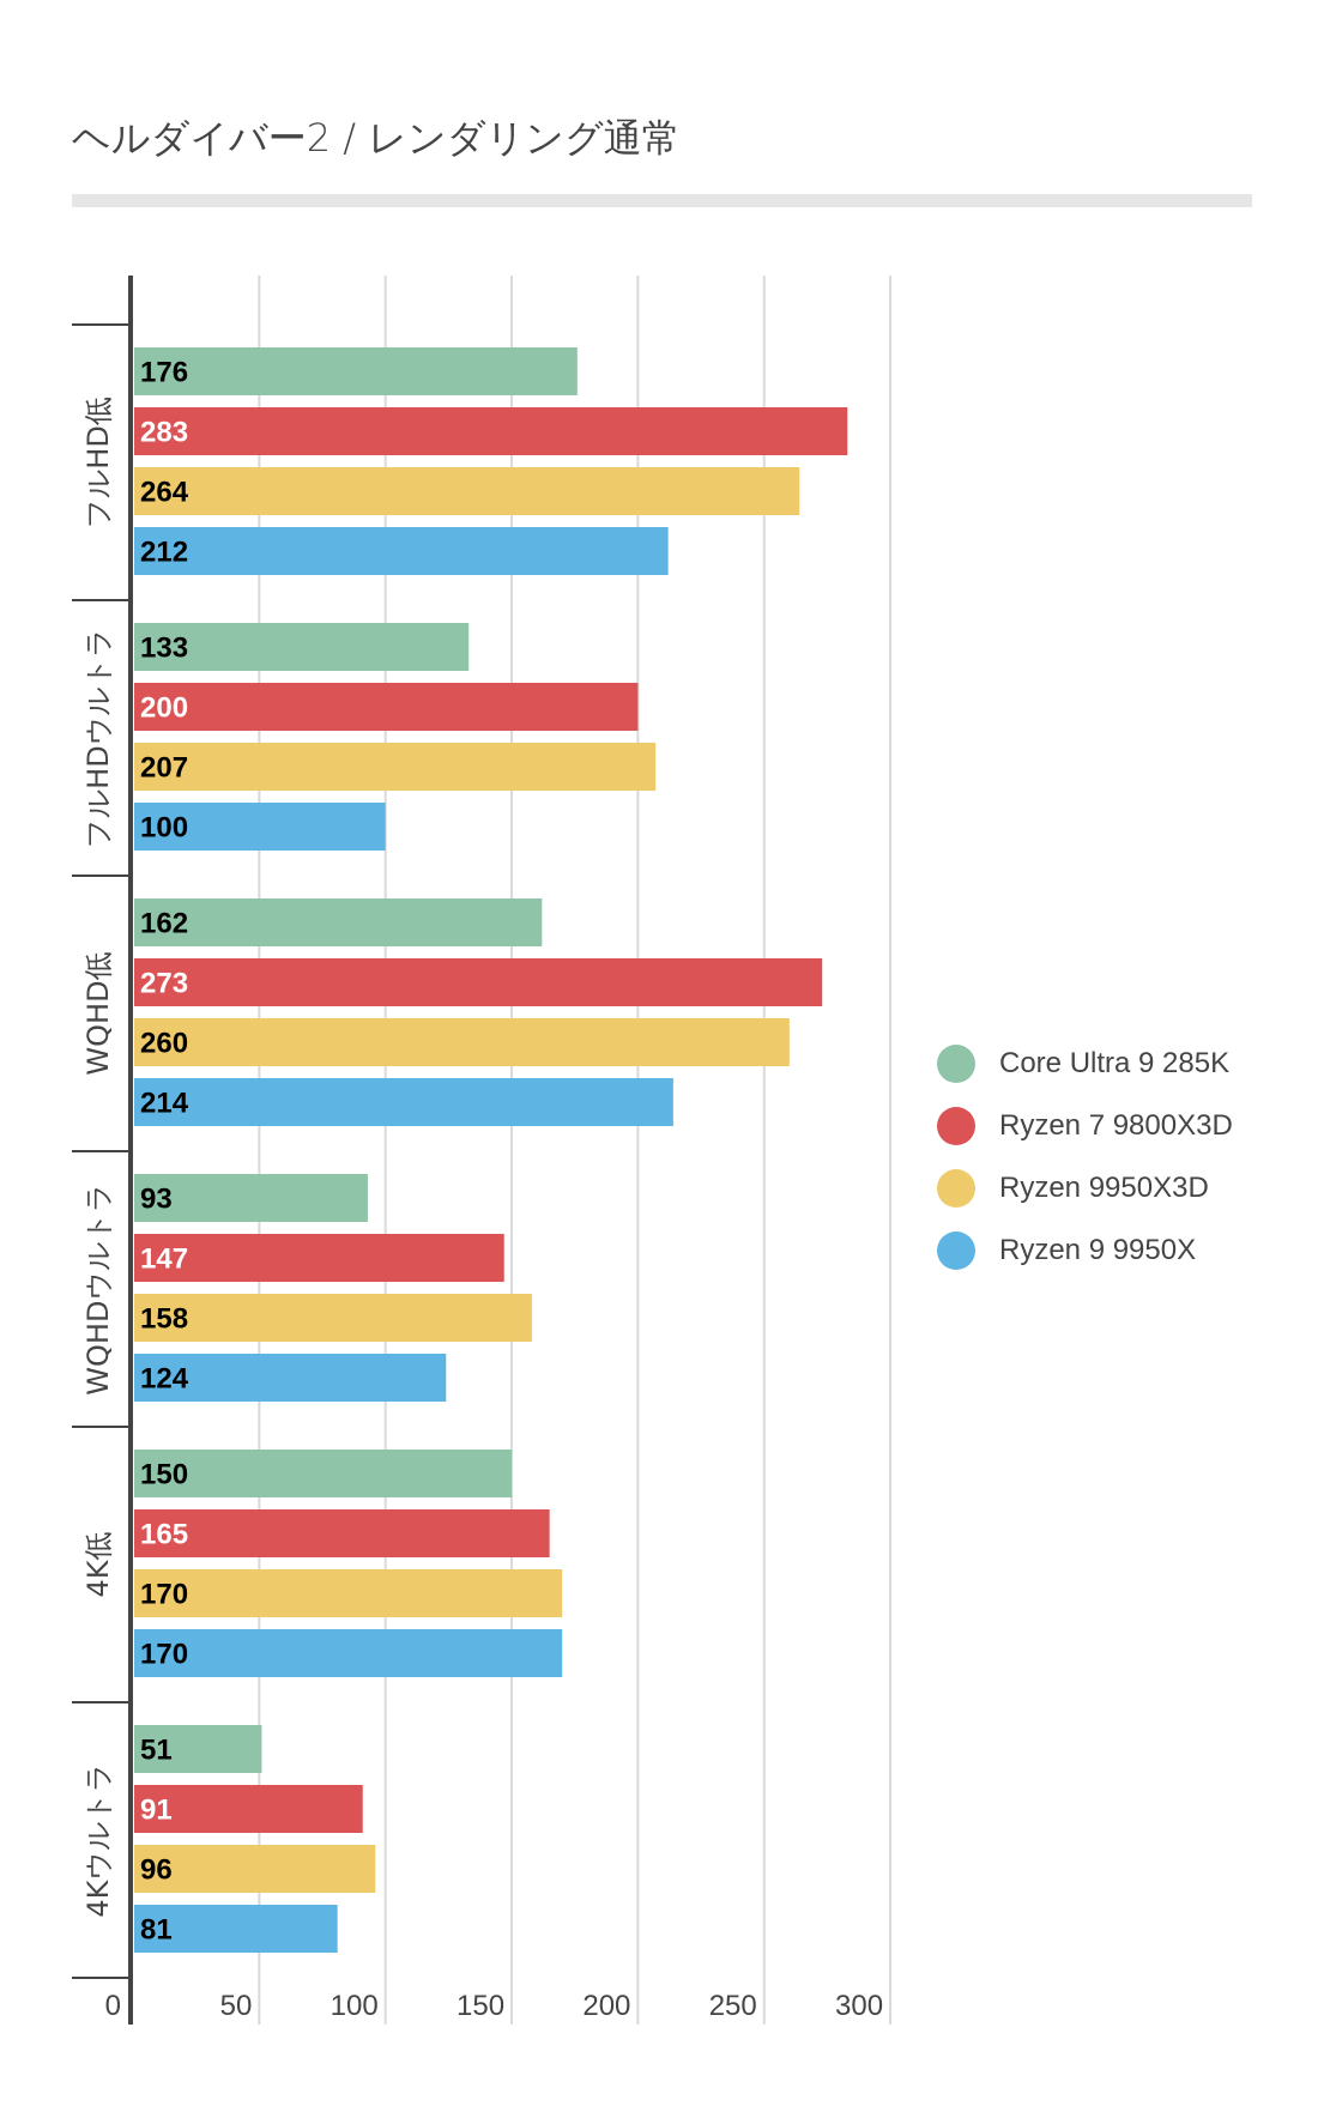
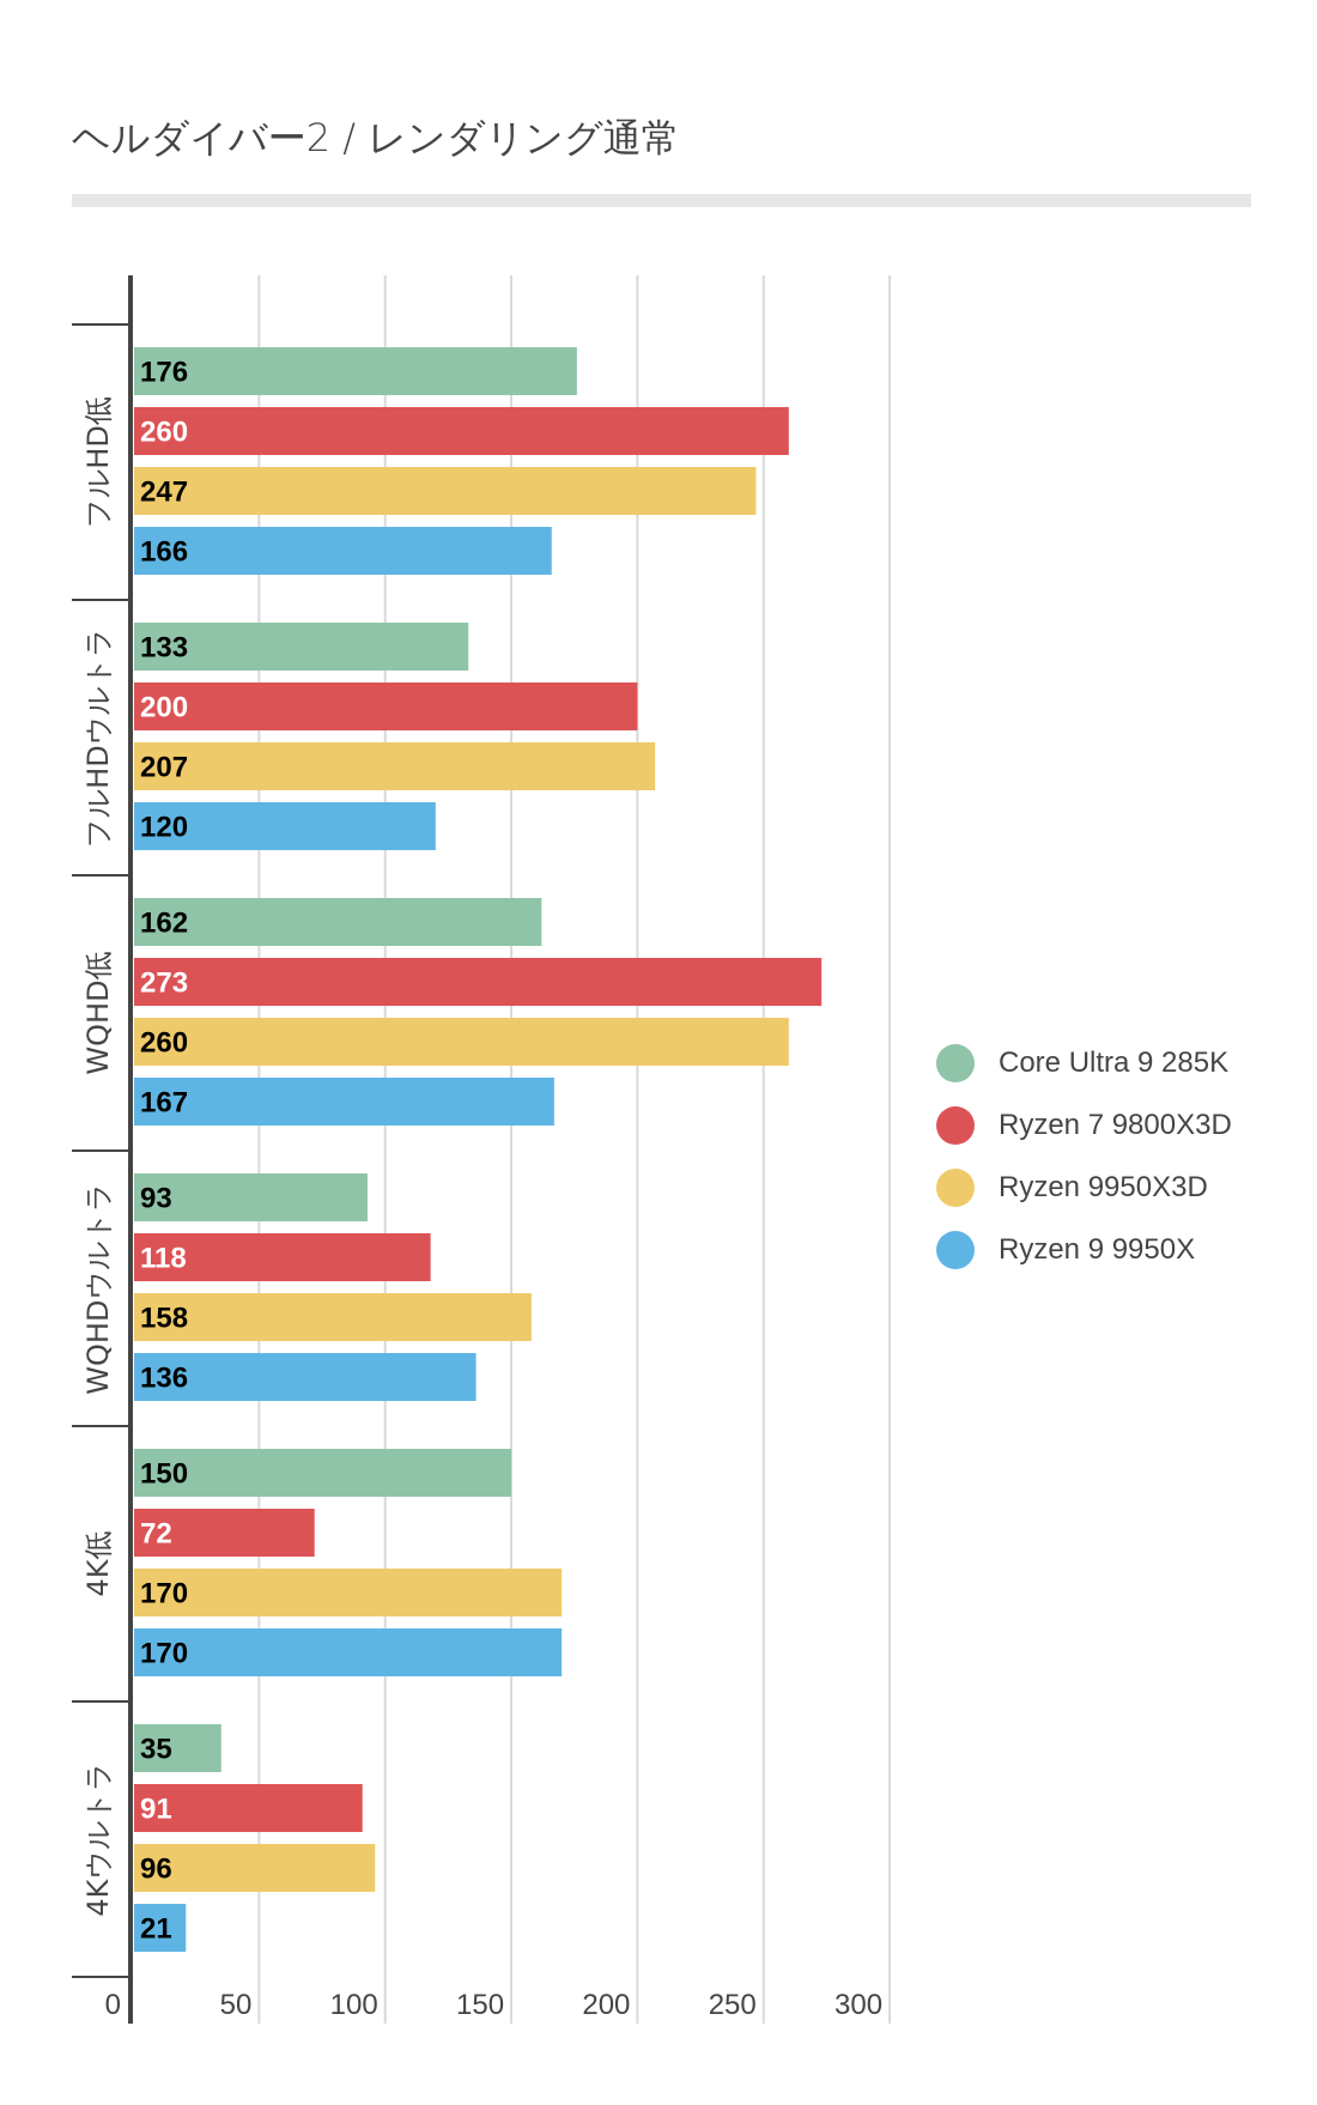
Ryzen 7 9800X3D/フルHD低: 283 -> 260
Ryzen 9950X3D/フルHD低: 264 -> 247
Ryzen 9 9950X/フルHD低: 212 -> 166
Ryzen 9 9950X/フルHDウルトラ: 100 -> 120
Ryzen 9 9950X/WQHD低: 214 -> 167
Ryzen 7 9800X3D/WQHDウルトラ: 147 -> 118
Ryzen 9 9950X/WQHDウルトラ: 124 -> 136
Ryzen 7 9800X3D/4K低: 165 -> 72
Core Ultra 9 285K/4Kウルトラ: 51 -> 35
Ryzen 9 9950X/4Kウルトラ: 81 -> 21
